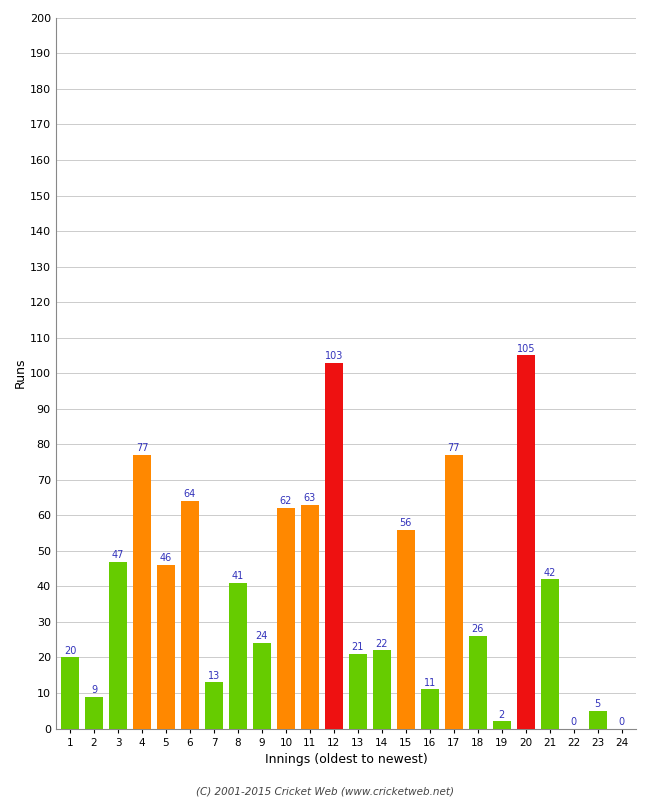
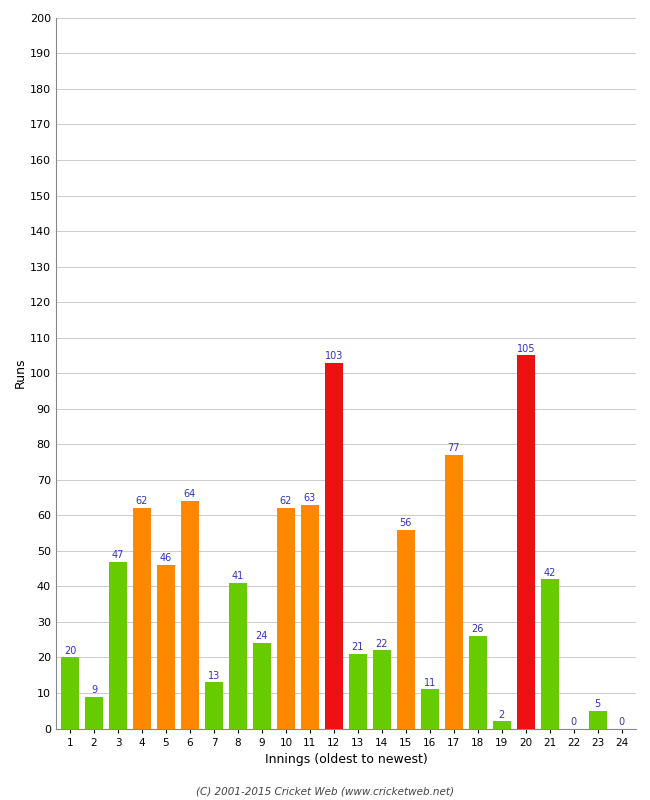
4: 77 -> 62
